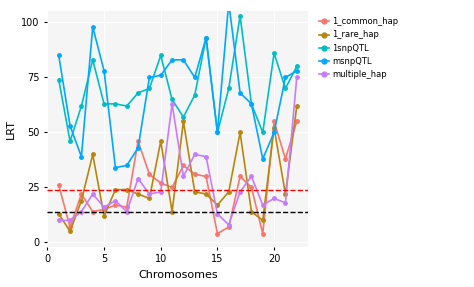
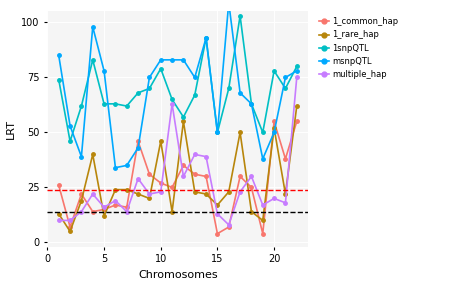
1snpQTL/10: 85 -> 79
msnpQTL/10: 76 -> 83
1snpQTL/20: 86 -> 78
